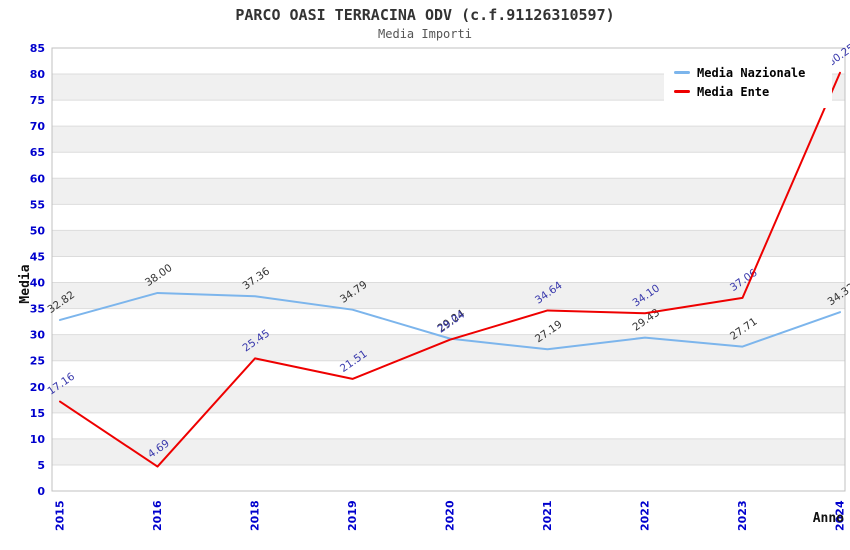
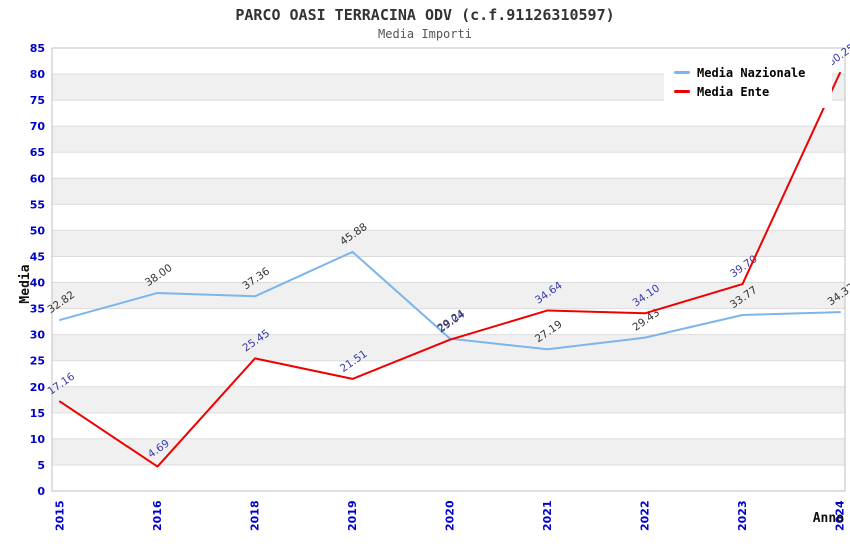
Media Nazionale/2019: 34.79 -> 45.88
Media Nazionale/2023: 27.71 -> 33.77
Media Ente/2023: 37.06 -> 39.70
